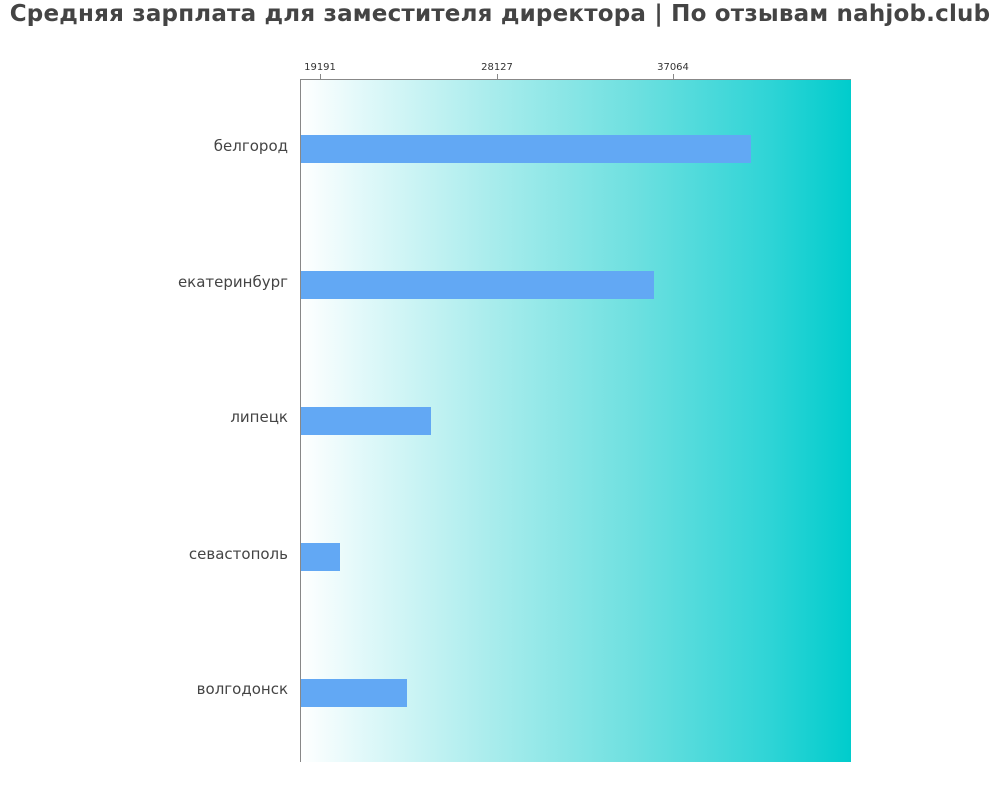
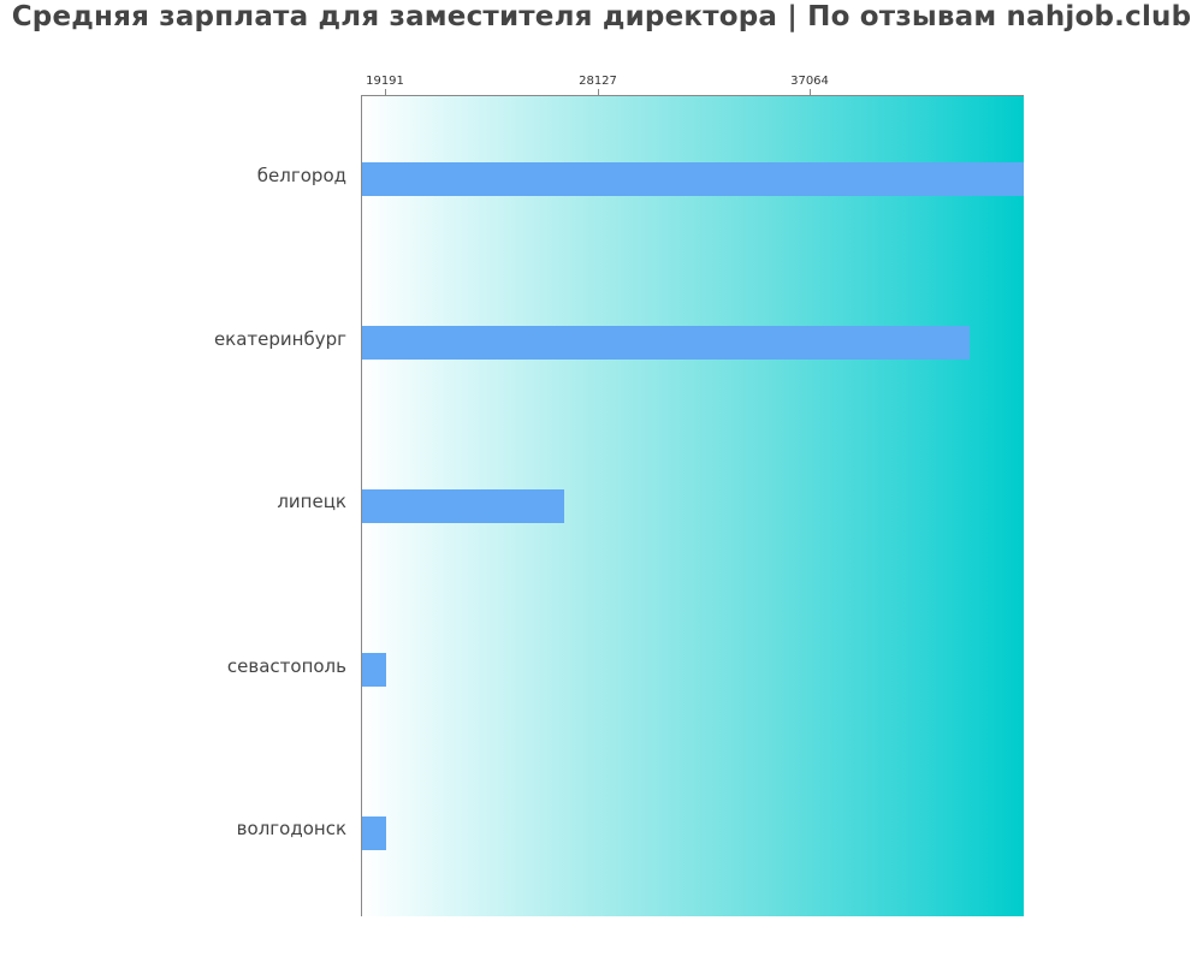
белгород: 41000 -> 46100
екатеринбург: 36100 -> 43800
липецк: 24800 -> 26700
севастополь: 20200 -> 19200
волгодонск: 23600 -> 19200
